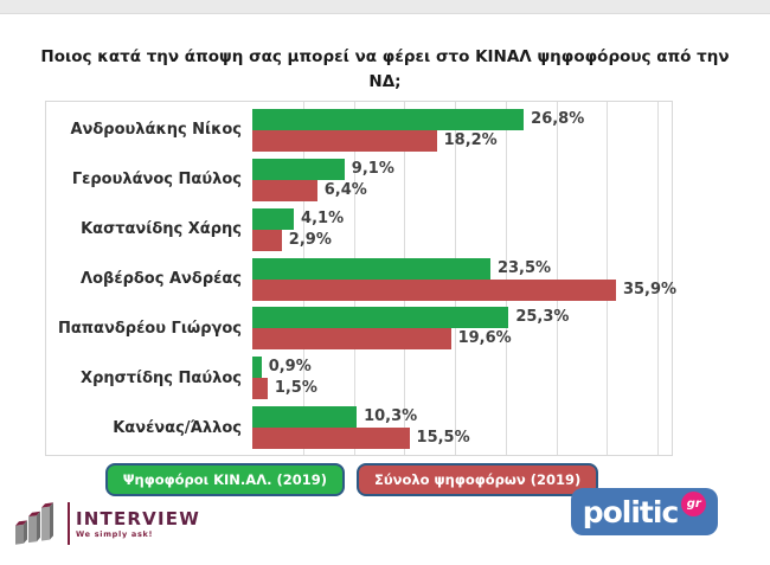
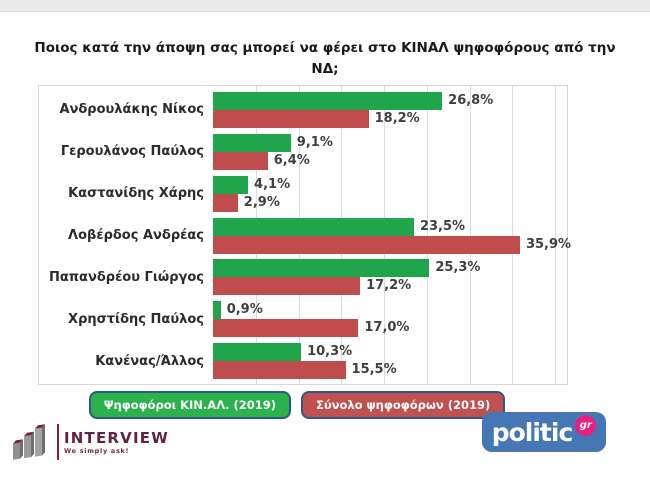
Σύνολο ψηφοφόρων (2019)/Παπανδρέου Γιώργος: 19,6% -> 17,2%
Σύνολο ψηφοφόρων (2019)/Χρηστίδης Παύλος: 1,5% -> 17,0%
